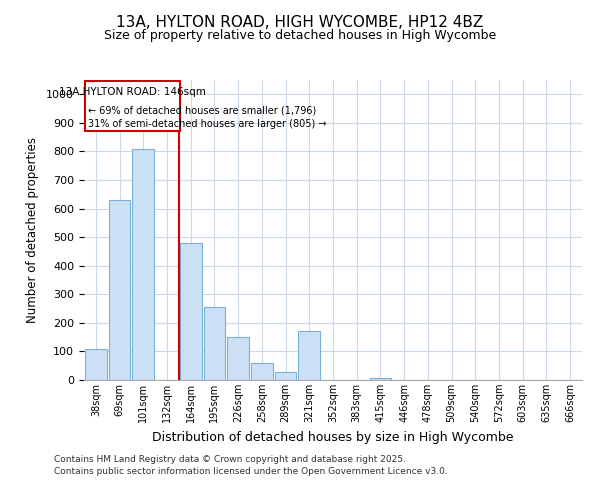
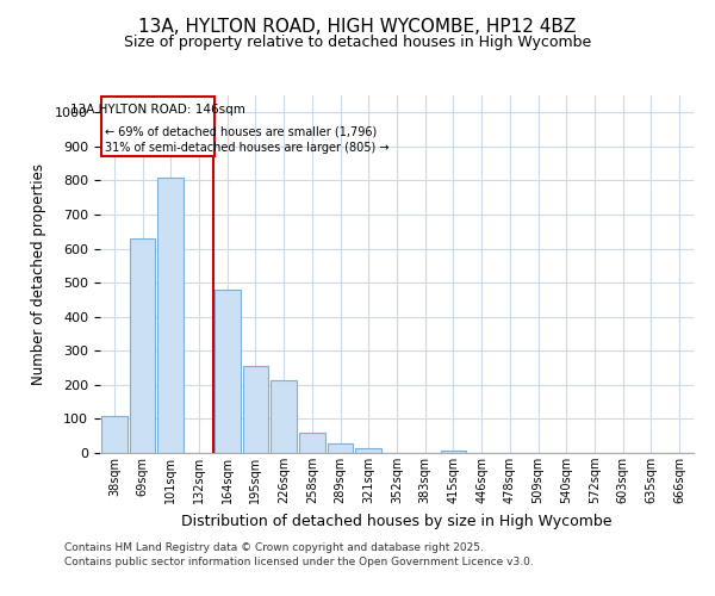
226sqm: 150 -> 215
321sqm: 170 -> 15
